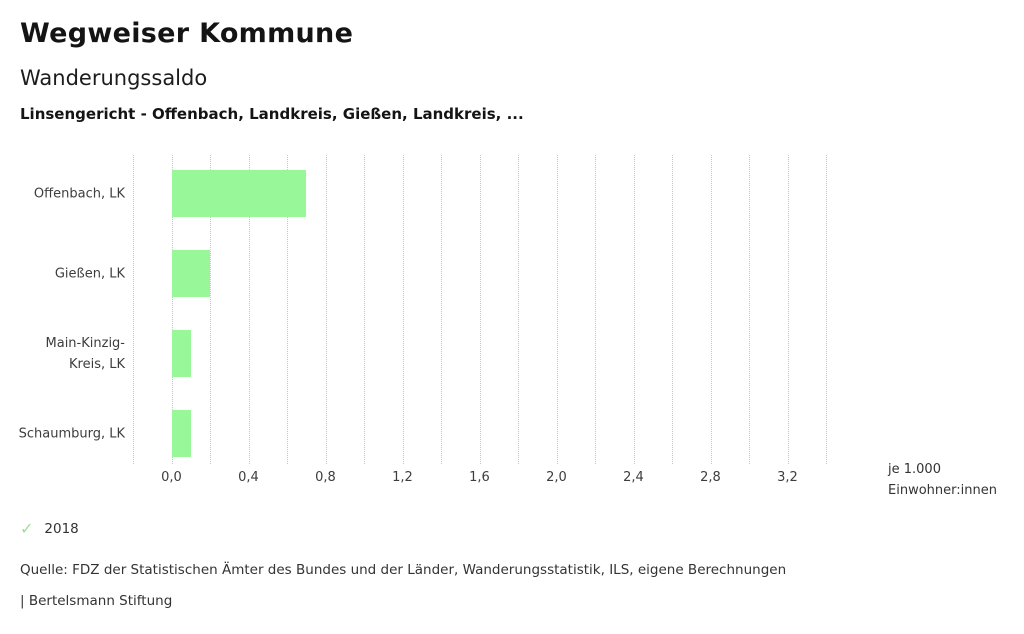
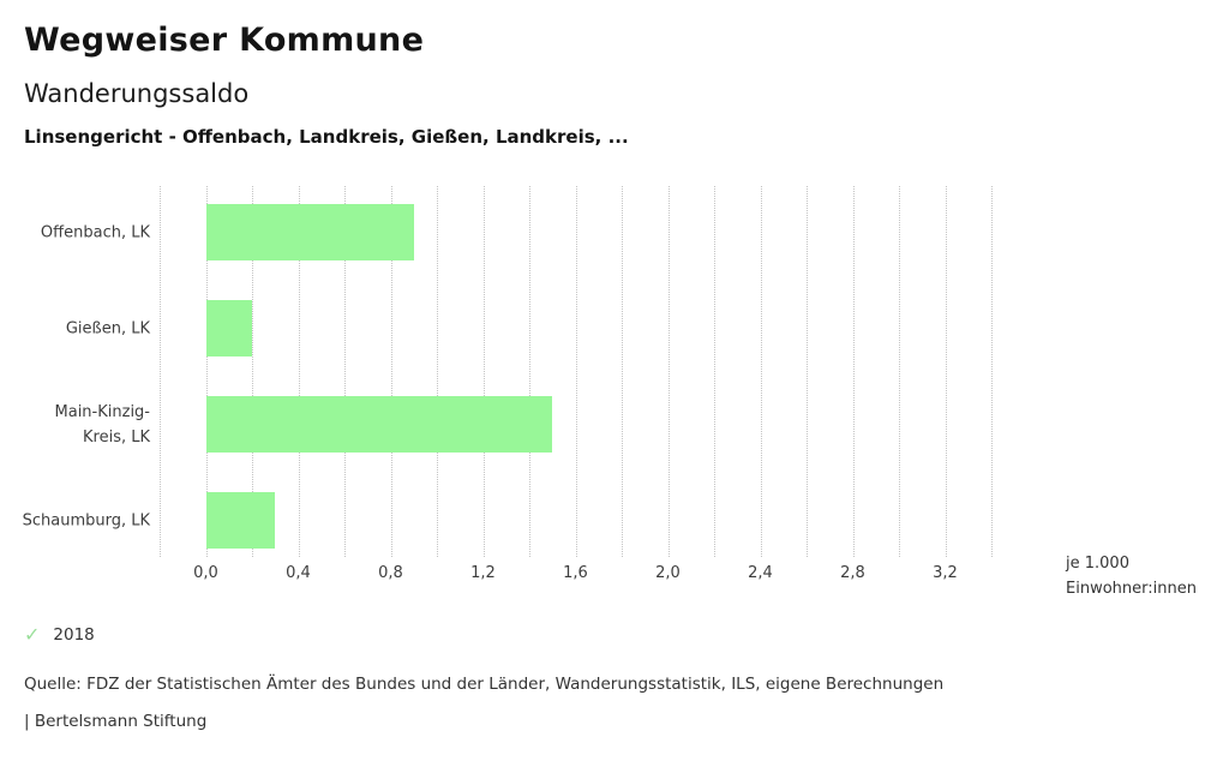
Offenbach, LK: 0,7 -> 0,9
Main-Kinzig-Kreis, LK: 0,1 -> 1,5
Schaumburg, LK: 0,1 -> 0,3
